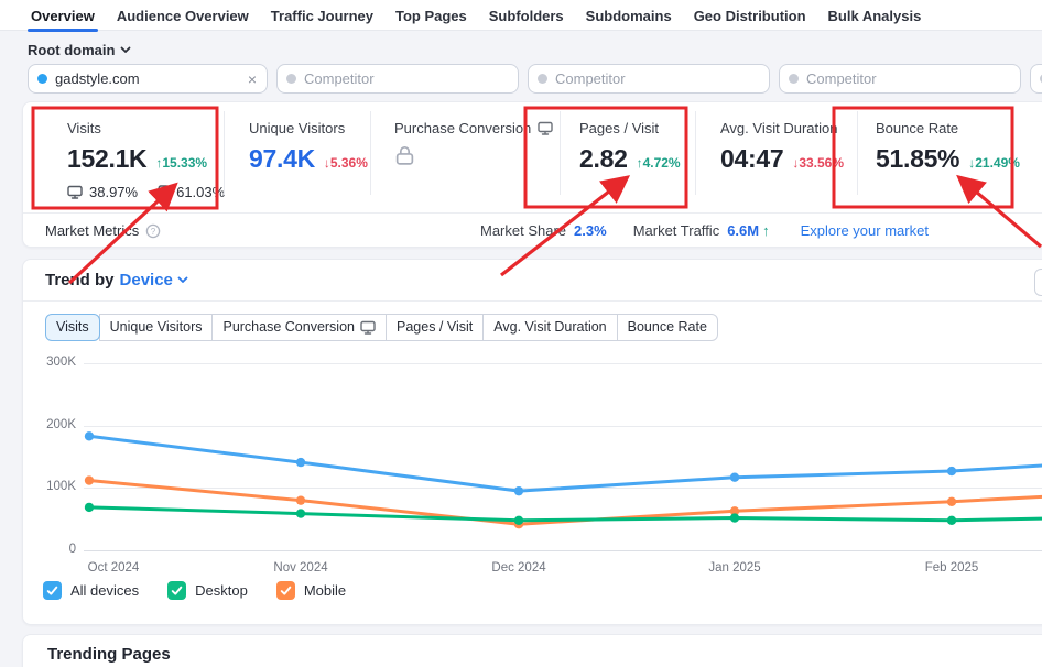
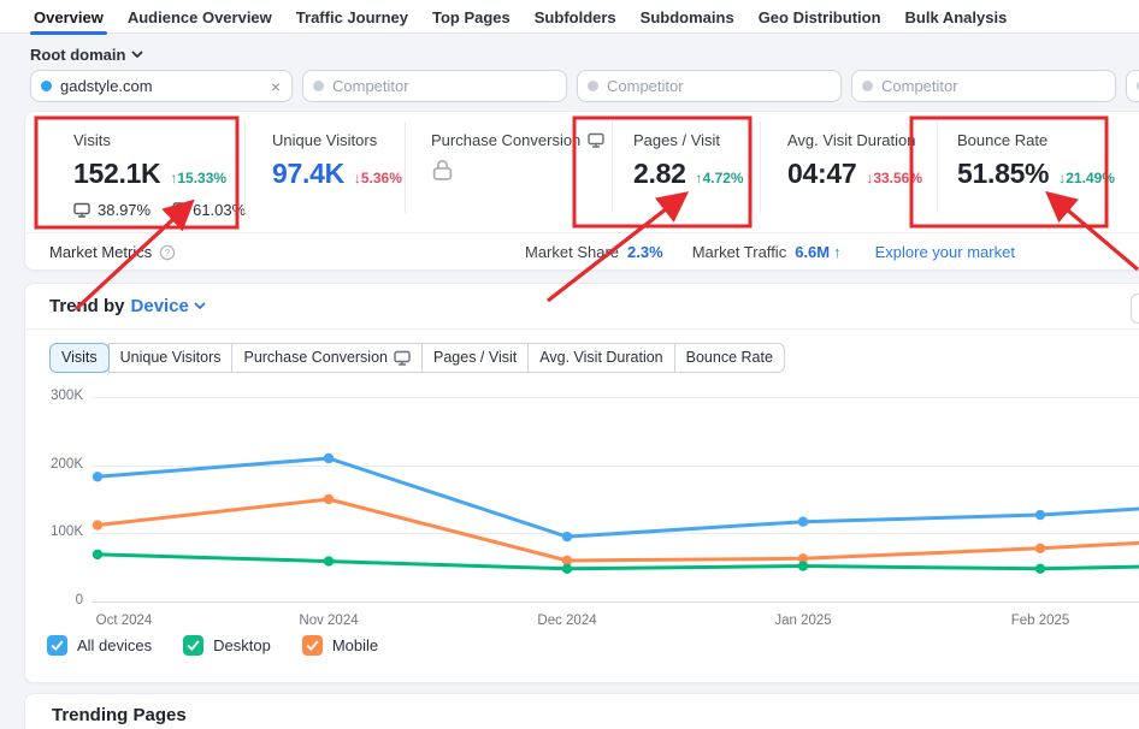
All devices/Nov 2024: 140K -> 210K
Mobile/Nov 2024: 80K -> 150K
Mobile/Dec 2024: 40K -> 60K
